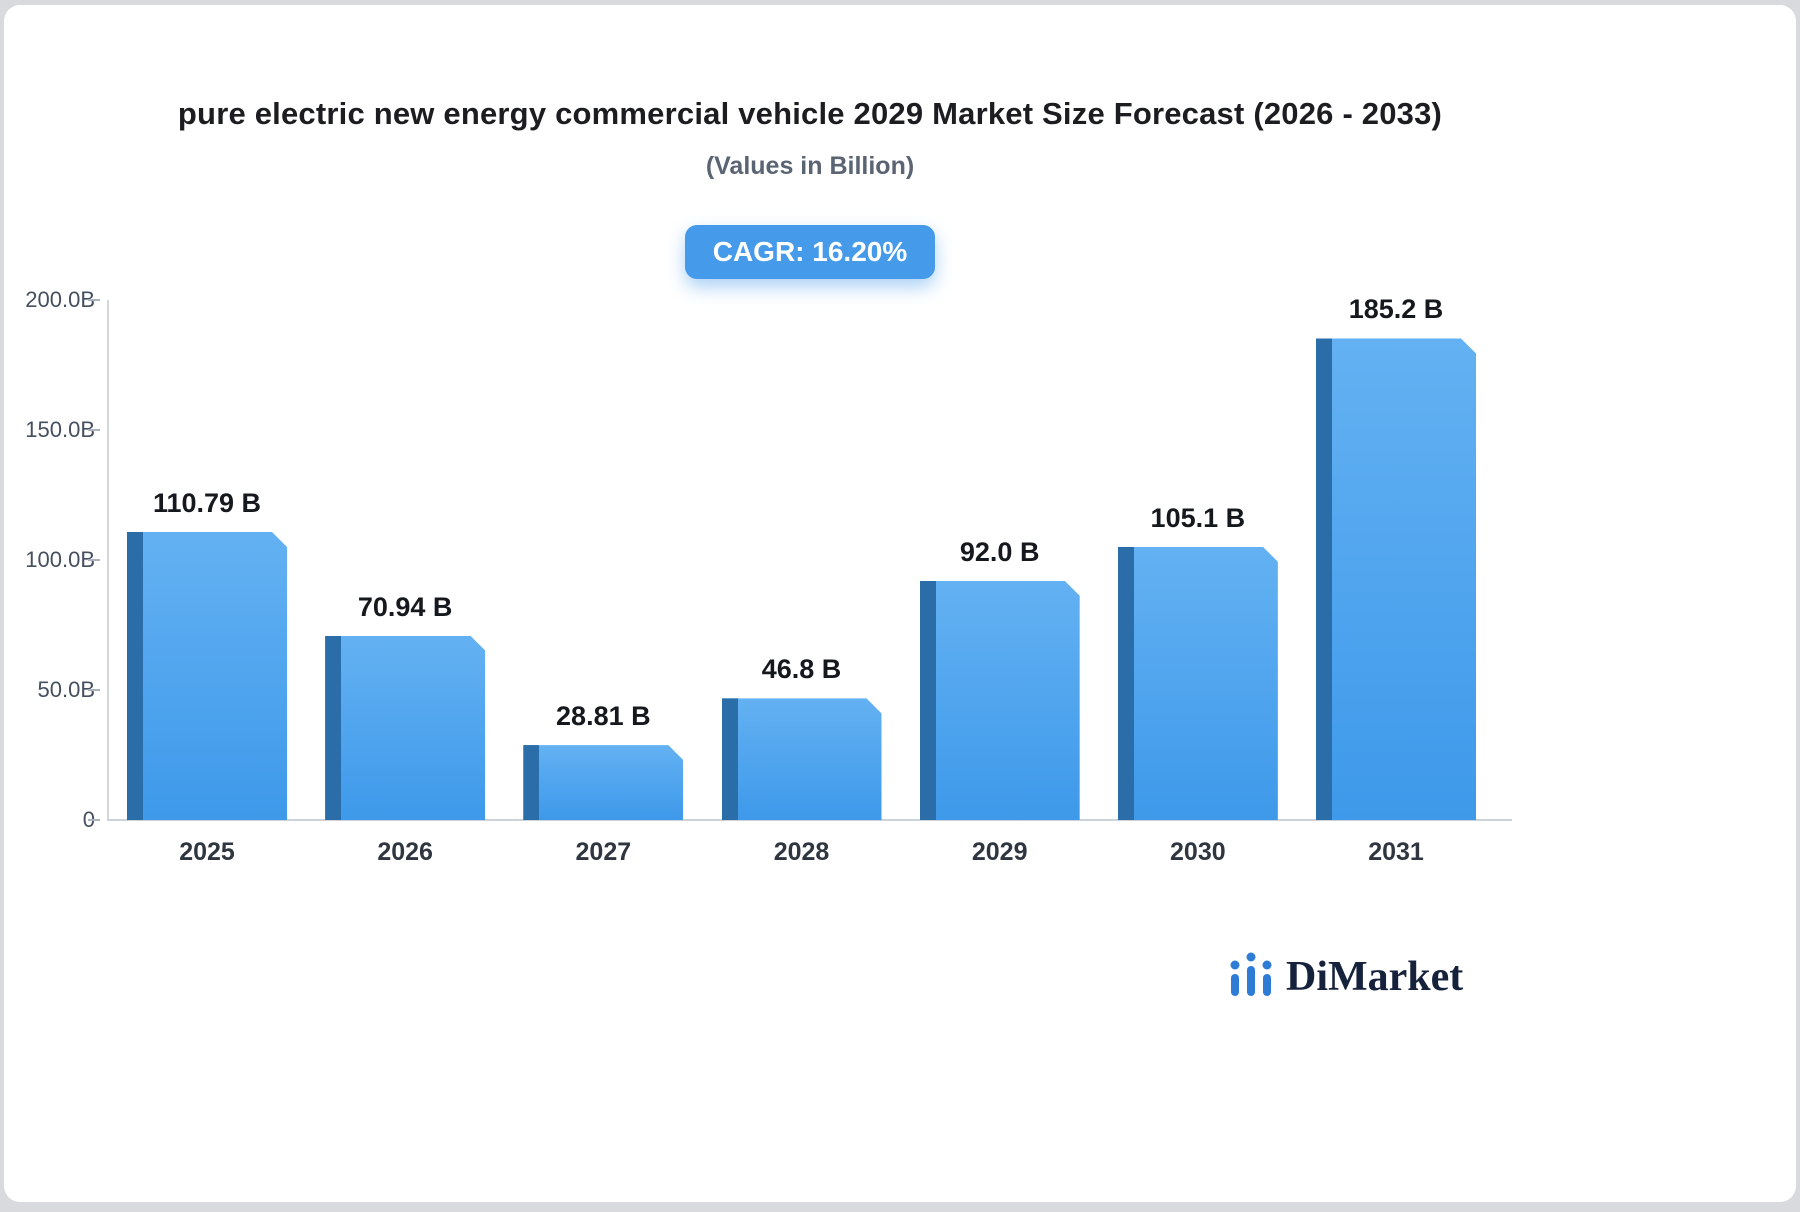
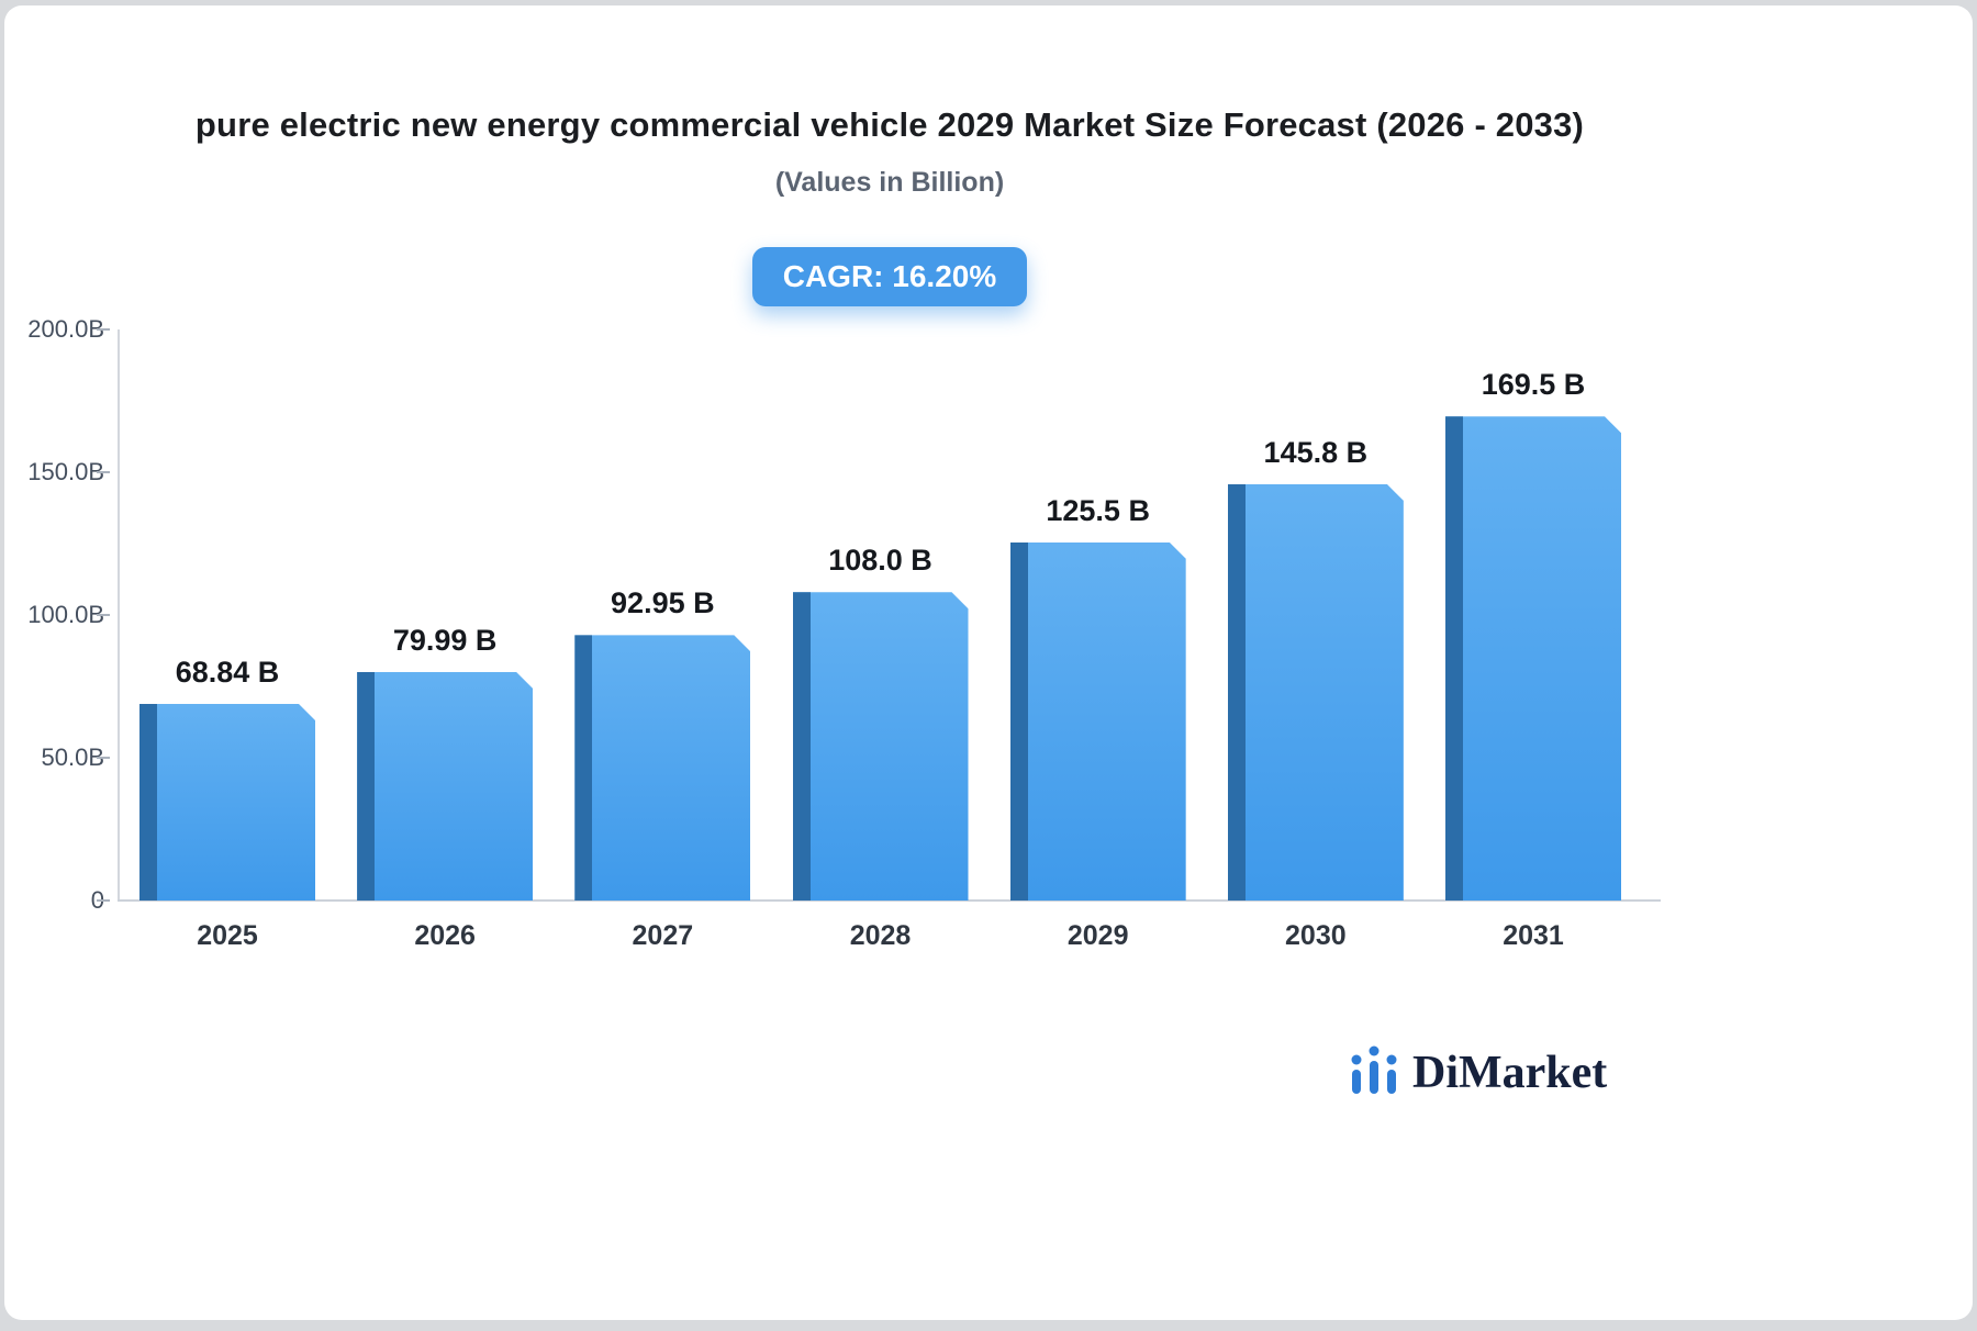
2025: 110.79 -> 68.84
2026: 70.94 -> 79.99
2027: 28.81 -> 92.95
2028: 46.8 -> 108.0
2029: 92.0 -> 125.5
2030: 105.1 -> 145.8
2031: 185.2 -> 169.5
